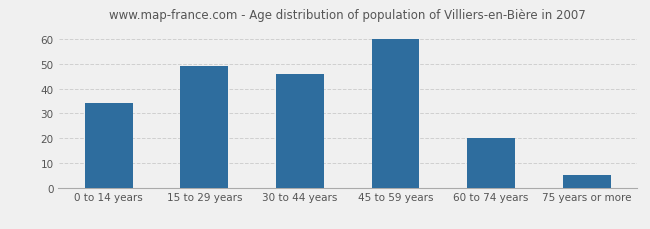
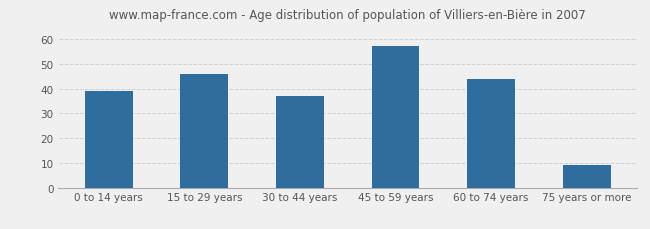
0 to 14 years: 34 -> 39
15 to 29 years: 49 -> 46
30 to 44 years: 46 -> 37
45 to 59 years: 60 -> 57
60 to 74 years: 20 -> 44
75 years or more: 5 -> 9
